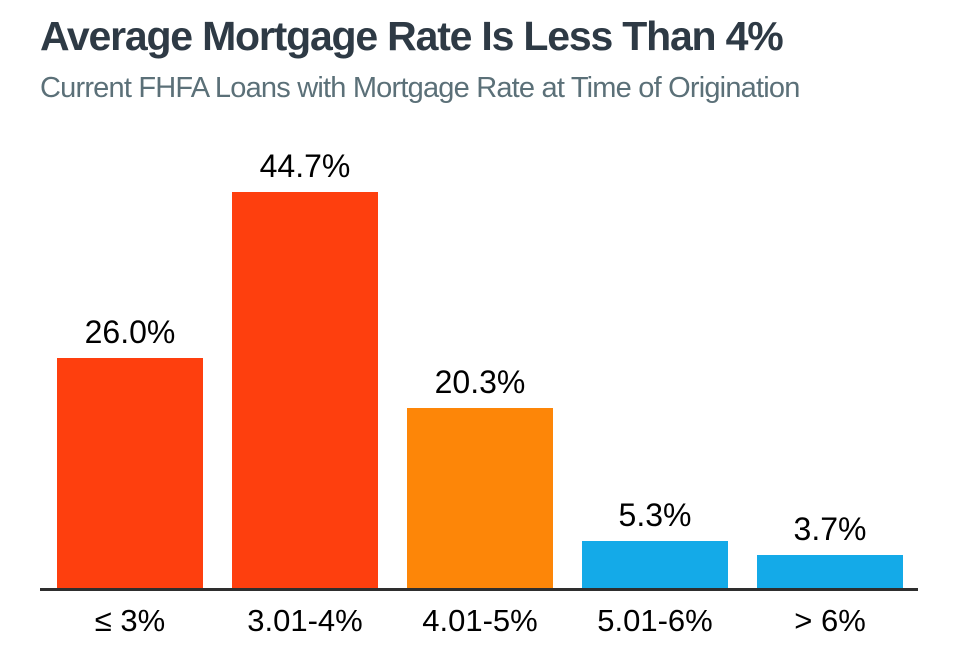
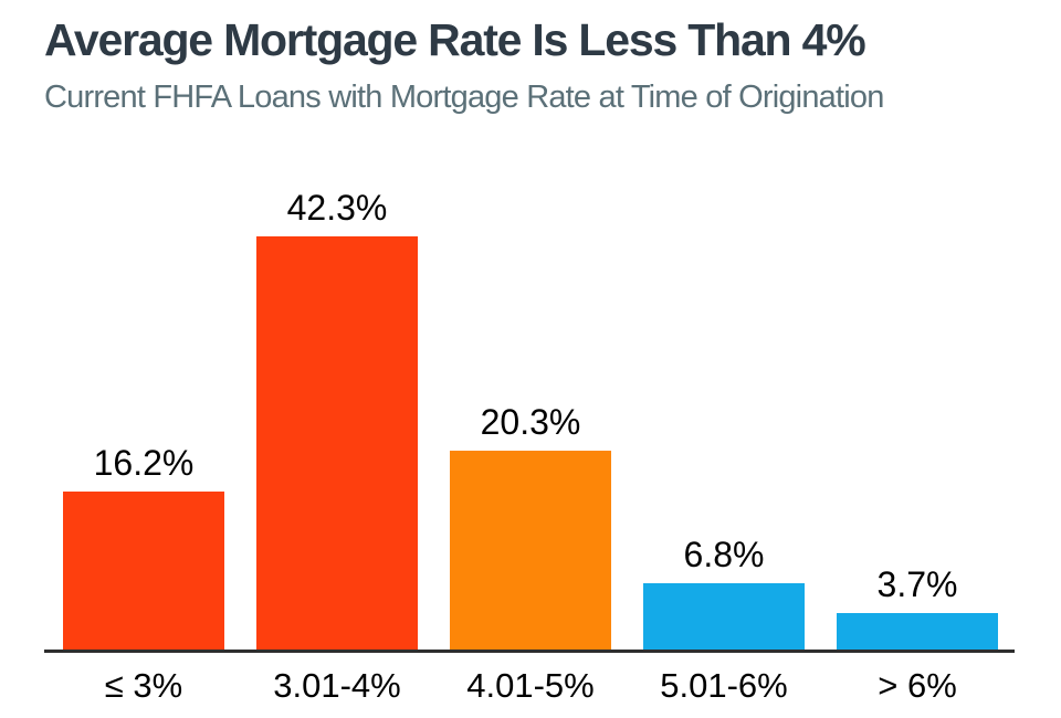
≤ 3%: 26.0% -> 16.2%
3.01-4%: 44.7% -> 42.3%
5.01-6%: 5.3% -> 6.8%
